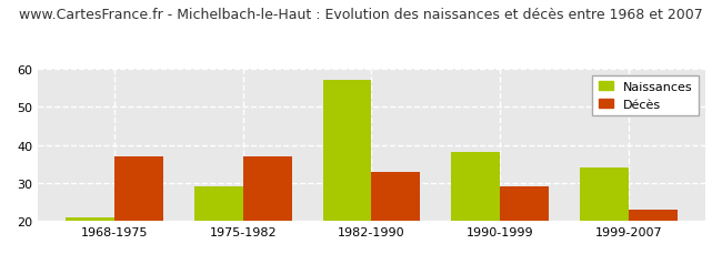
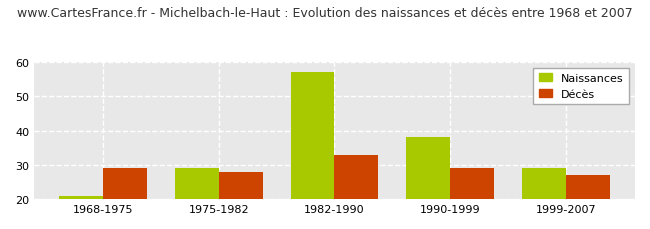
Décès/1968-1975: 37 -> 29
Décès/1975-1982: 37 -> 28
Naissances/1999-2007: 34 -> 29
Décès/1999-2007: 23 -> 27
